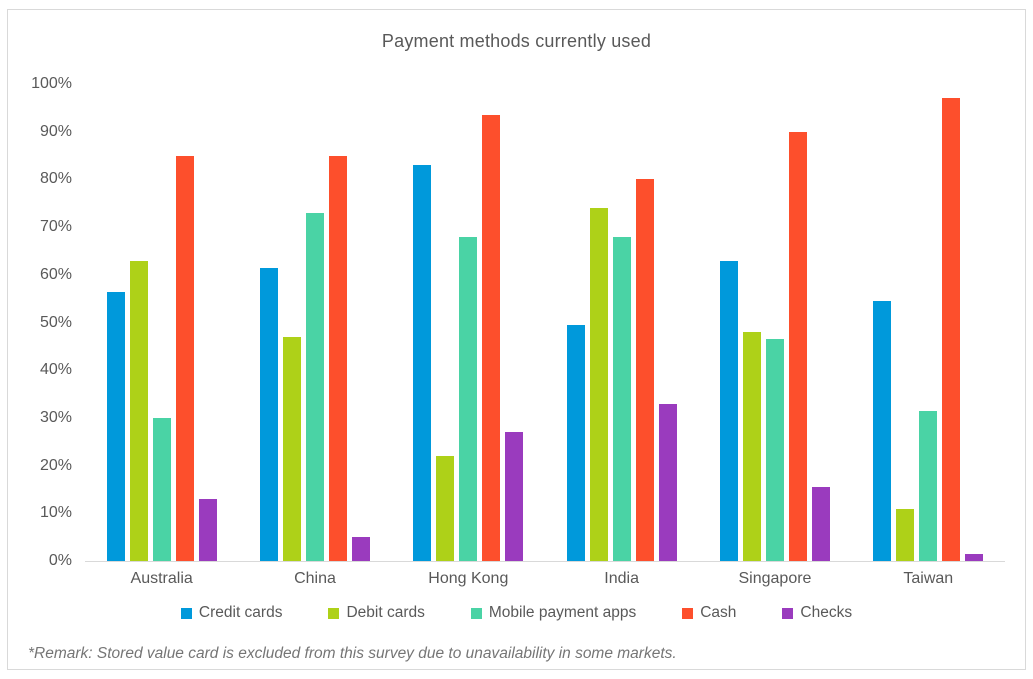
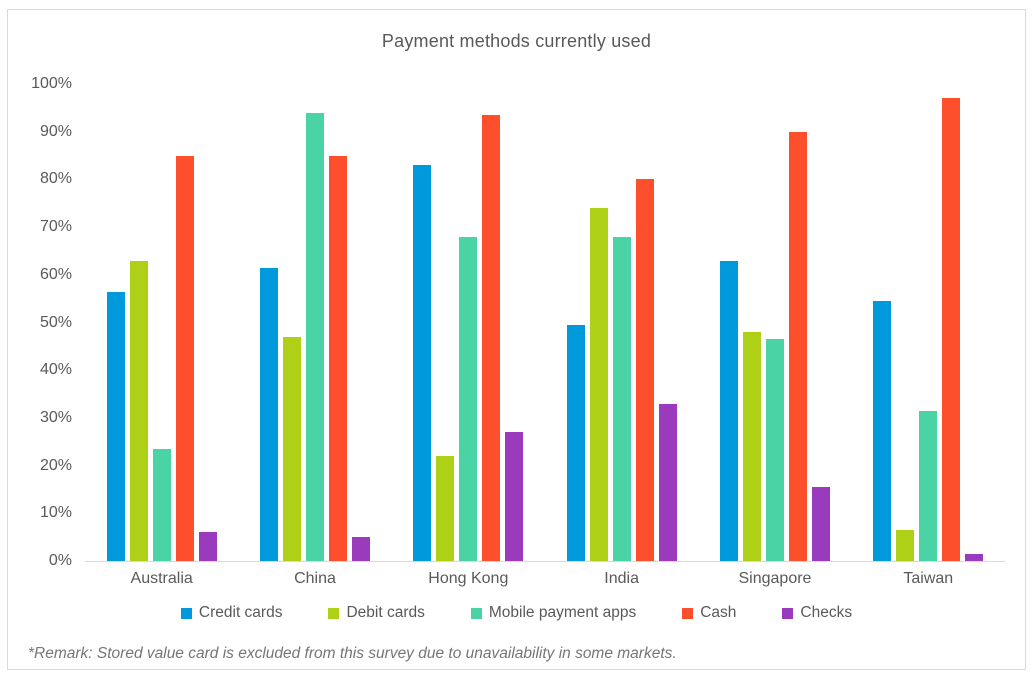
Mobile payment apps/Australia: 30% -> 24%
Checks/Australia: 13% -> 6%
Mobile payment apps/China: 73% -> 94%
Debit cards/Taiwan: 11% -> 6%
